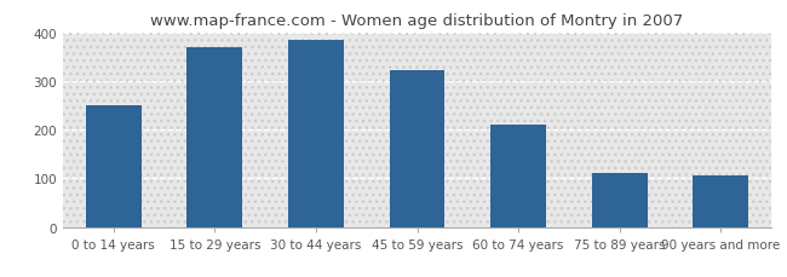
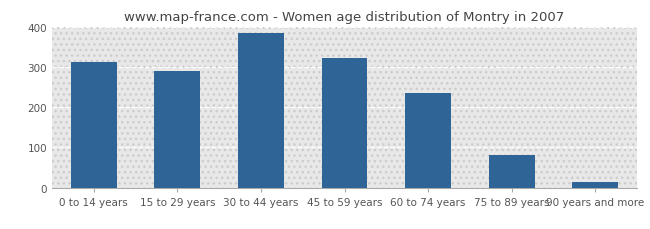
0 to 14 years: 250 -> 311
15 to 29 years: 370 -> 290
60 to 74 years: 210 -> 236
75 to 89 years: 110 -> 81
90 years and more: 105 -> 13
